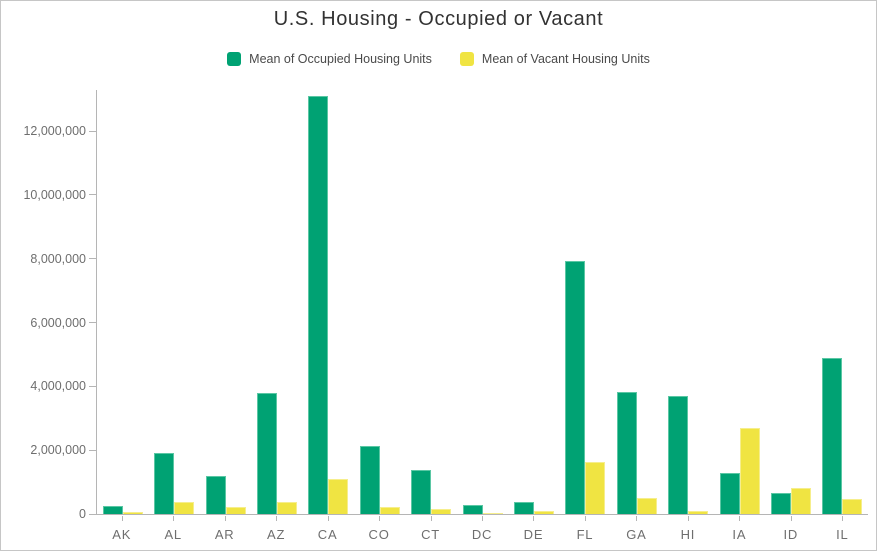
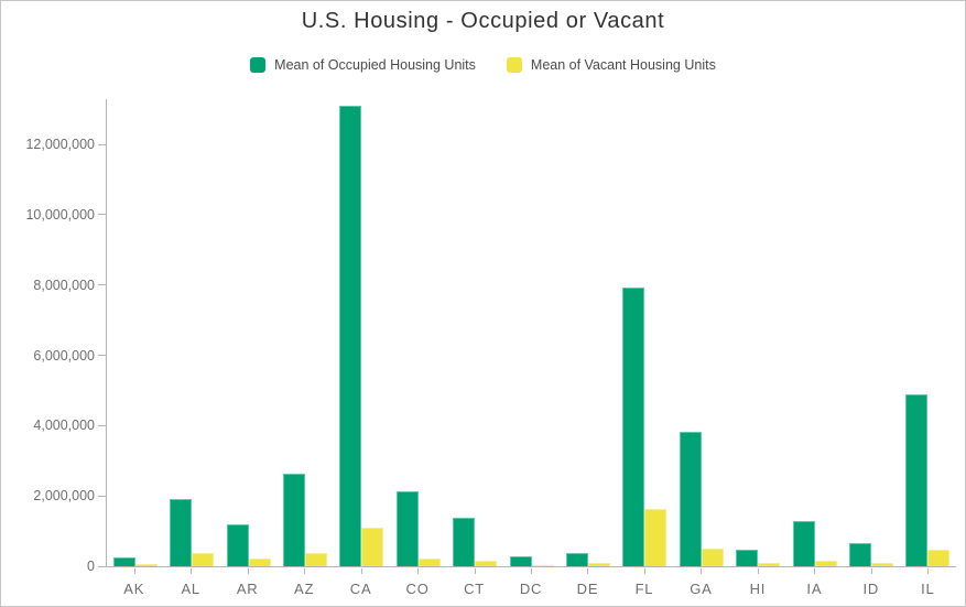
Mean of Occupied Housing Units/AZ: 3800000 -> 2600000
Mean of Occupied Housing Units/HI: 3700000 -> 500000
Mean of Vacant Housing Units/IA: 2700000 -> 100000
Mean of Vacant Housing Units/ID: 800000 -> 100000
